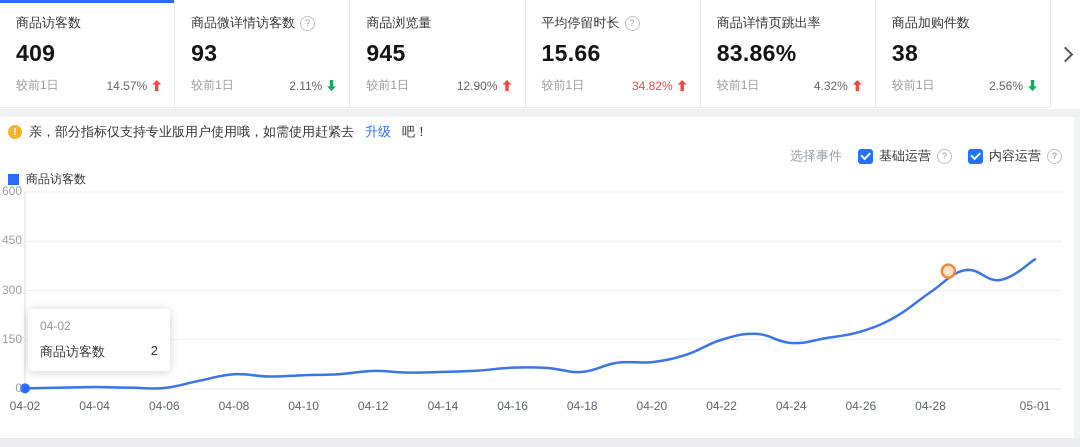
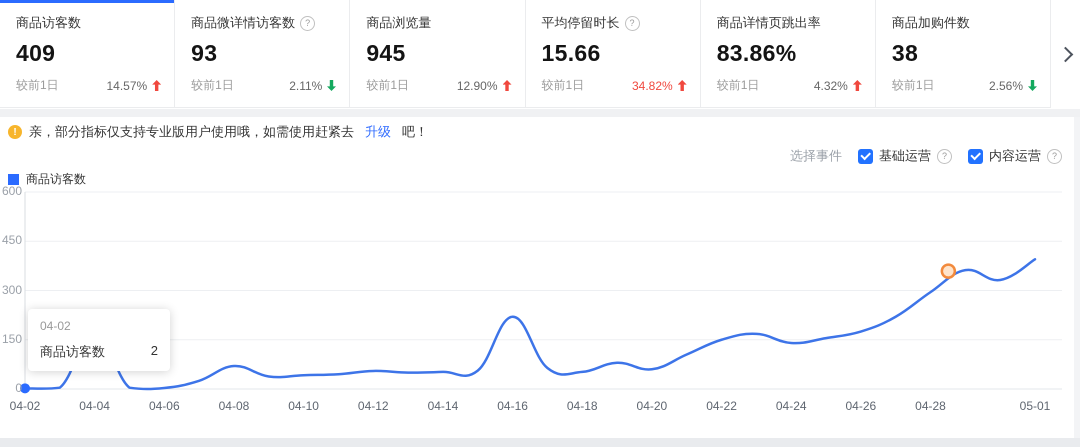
04-04: 10 -> 170
04-08: 40 -> 70
04-16: 60 -> 220
04-20: 80 -> 60
